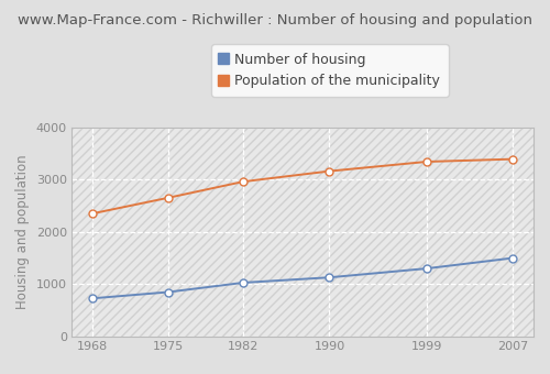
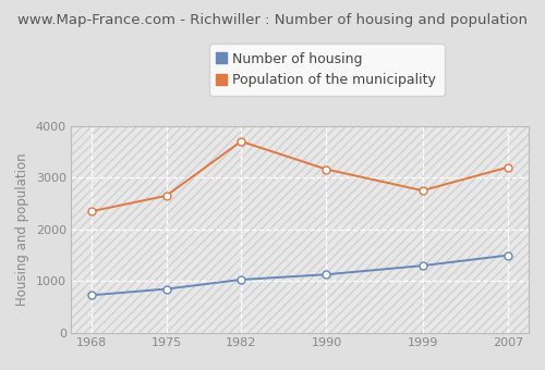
Population of the municipality/1982: 2960 -> 3700
Population of the municipality/1999: 3340 -> 2750
Population of the municipality/2007: 3390 -> 3200
